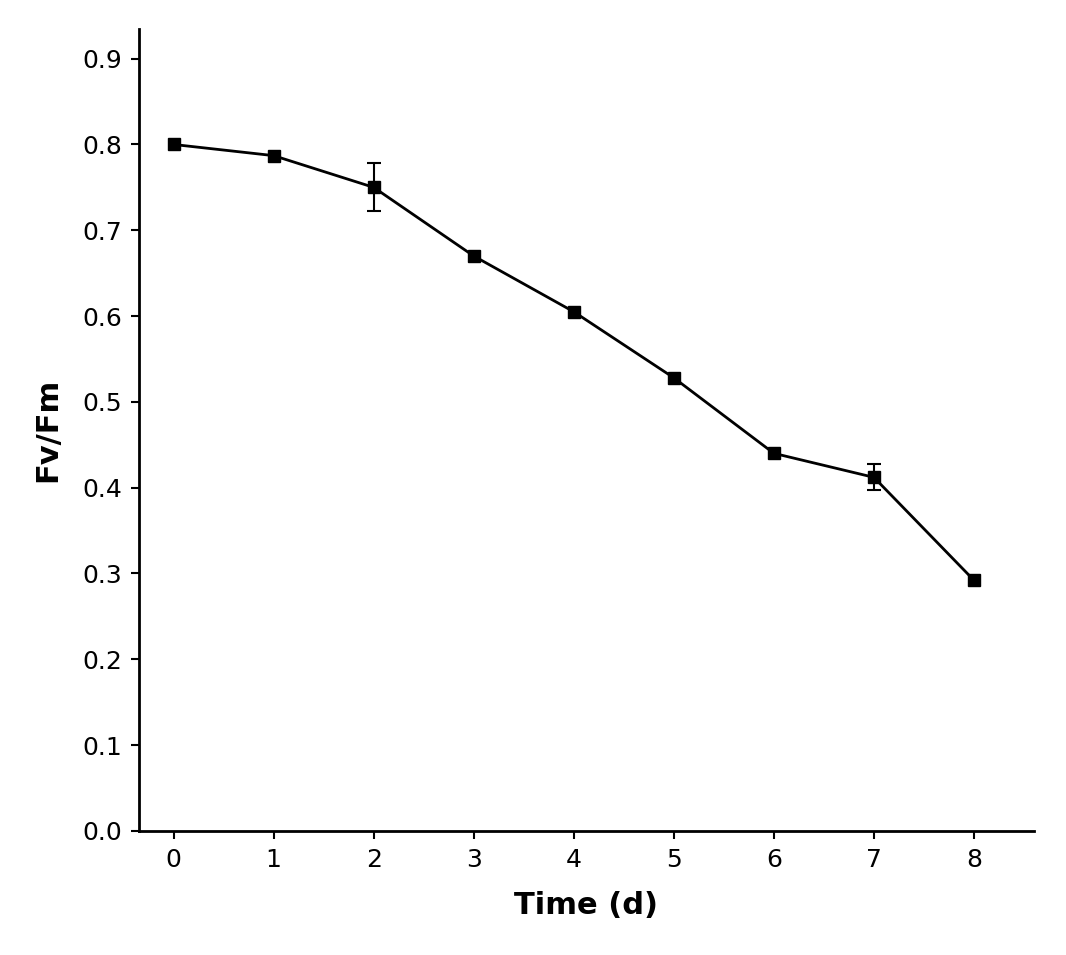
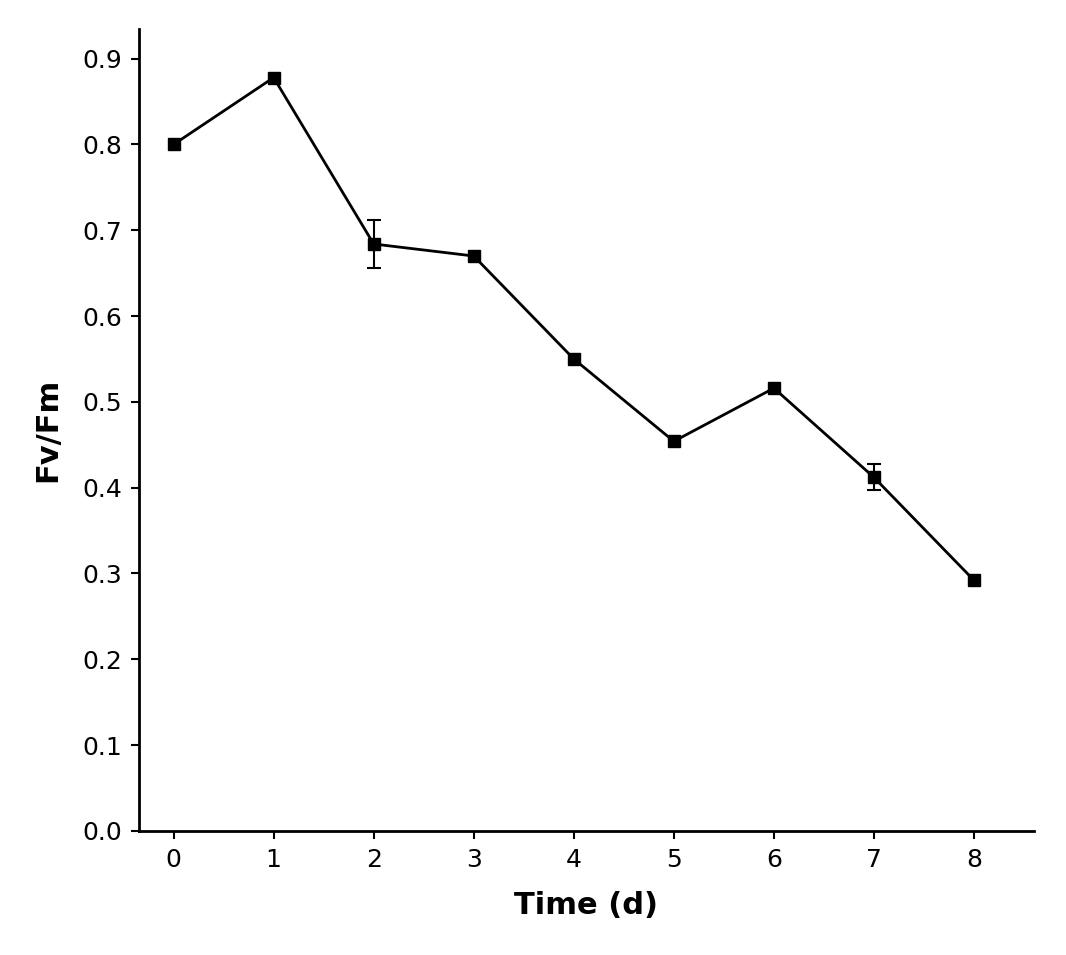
1: 0.787 -> 0.878
2: 0.750 -> 0.684
4: 0.605 -> 0.550
5: 0.528 -> 0.454
6: 0.440 -> 0.516
